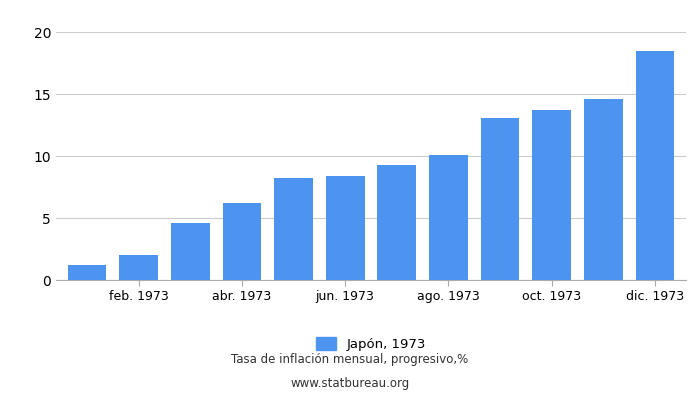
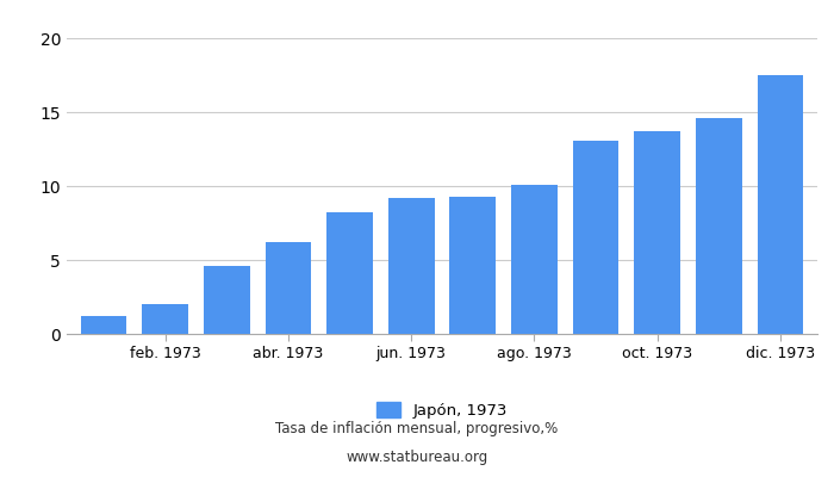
jun. 1973: 8.4 -> 9.2
dic. 1973: 18.5 -> 17.5
